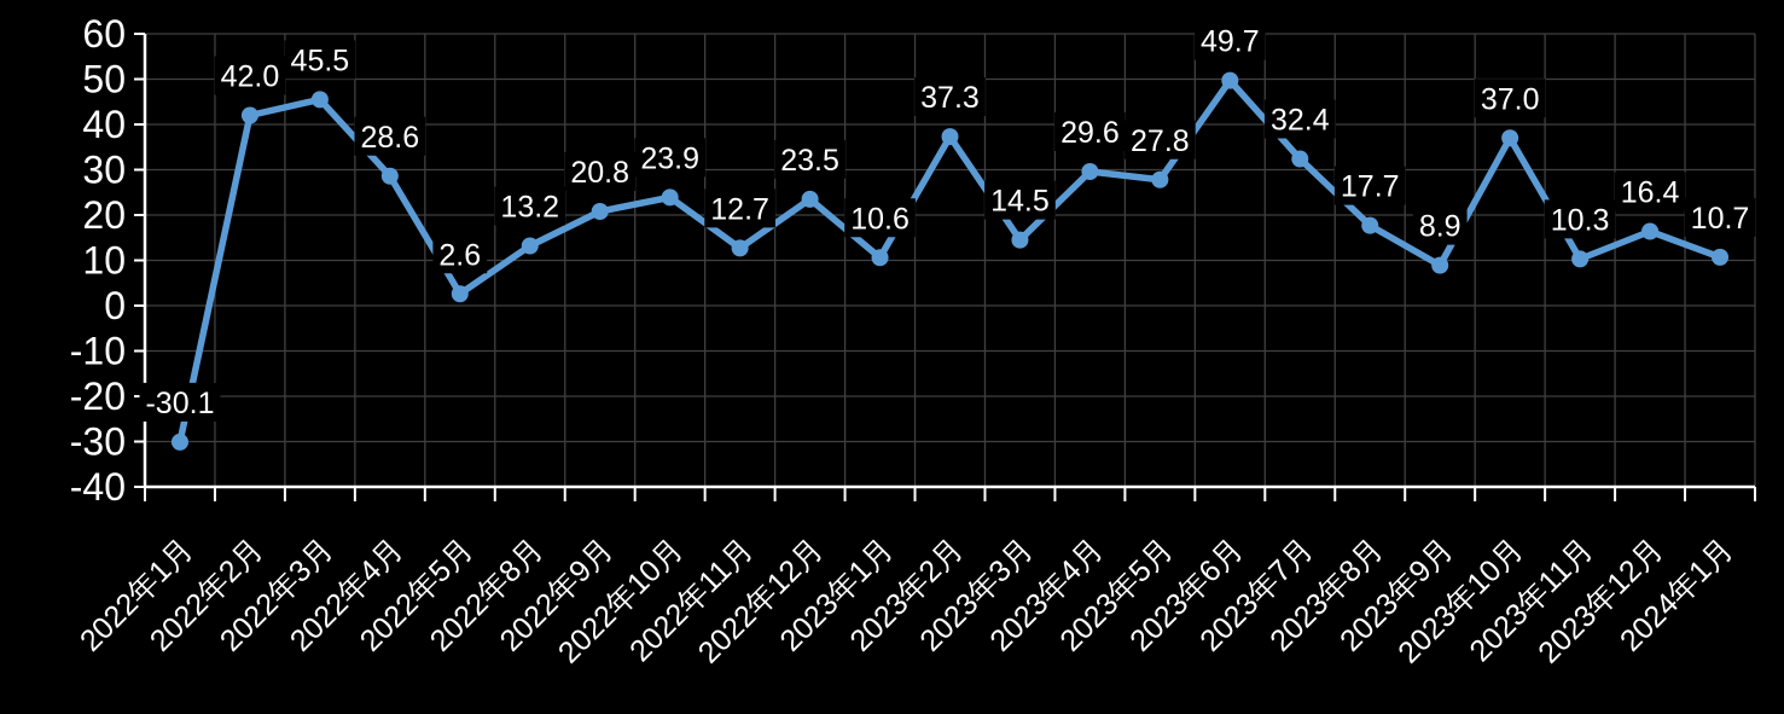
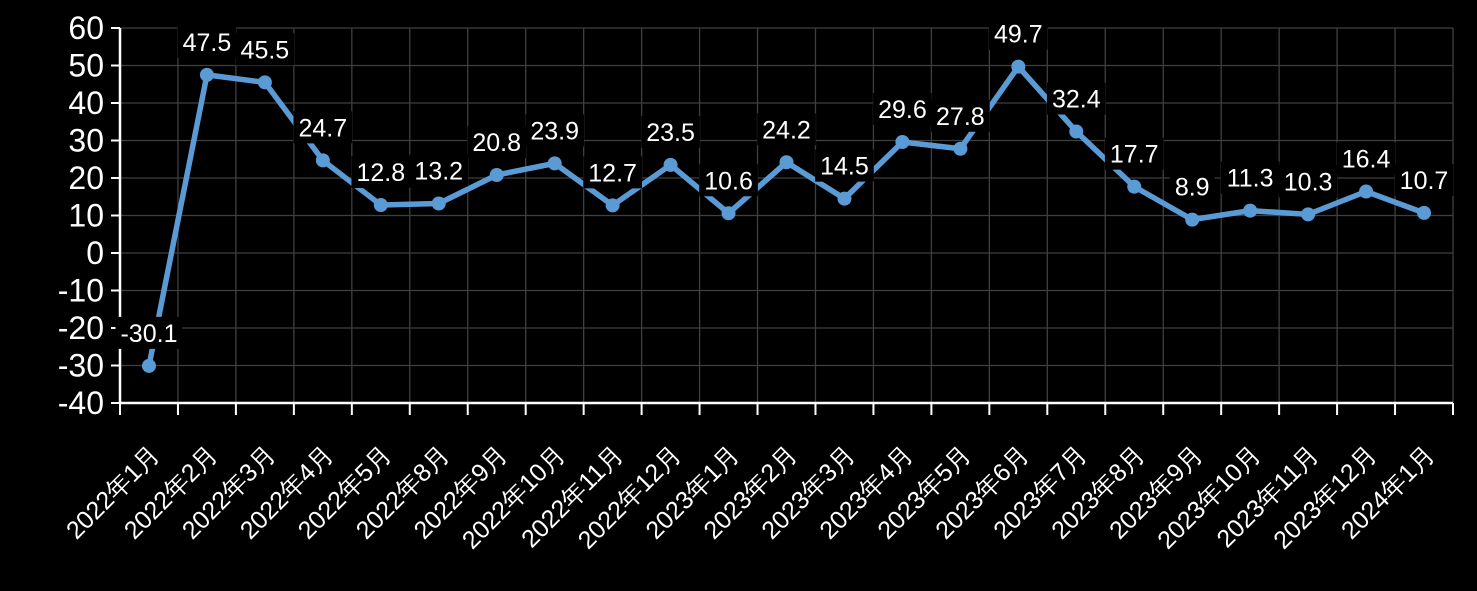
2022年2月: 42.0 -> 47.5
2022年4月: 28.6 -> 24.7
2022年5月: 2.6 -> 12.8
2023年2月: 37.3 -> 24.2
2023年10月: 37.0 -> 11.3
